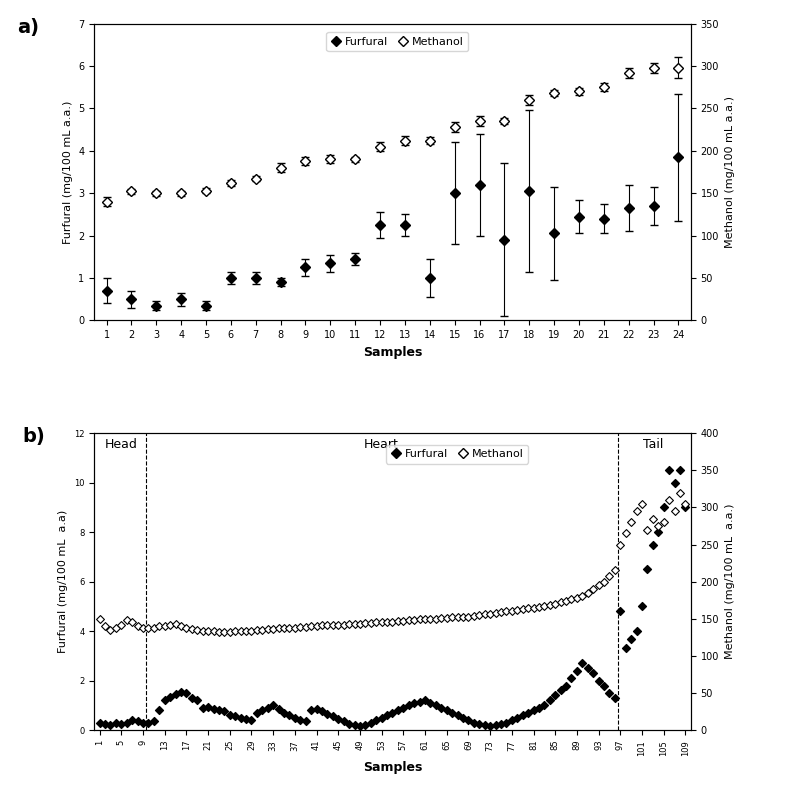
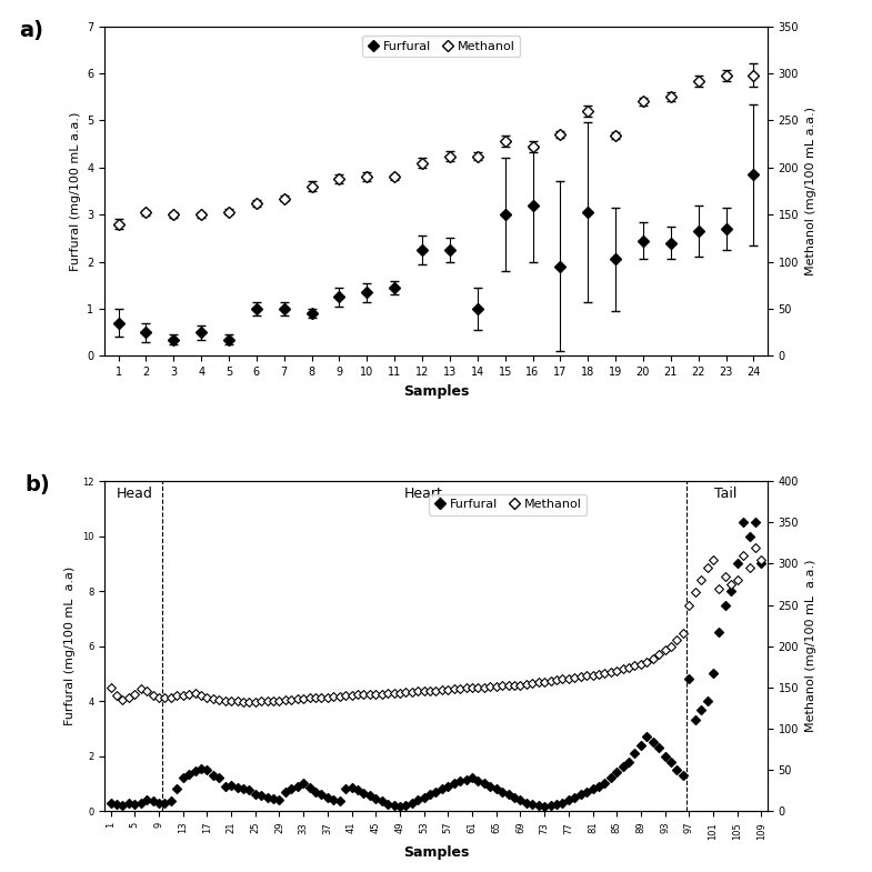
Methanol/16: 235 -> 222
Methanol/19: 268 -> 234
